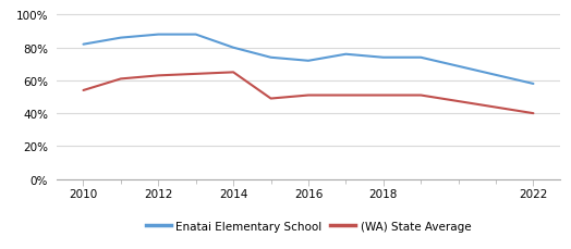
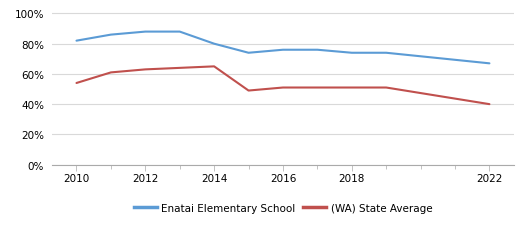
Enatai Elementary School/2016: 72% -> 76%
Enatai Elementary School/2022: 58% -> 67%
